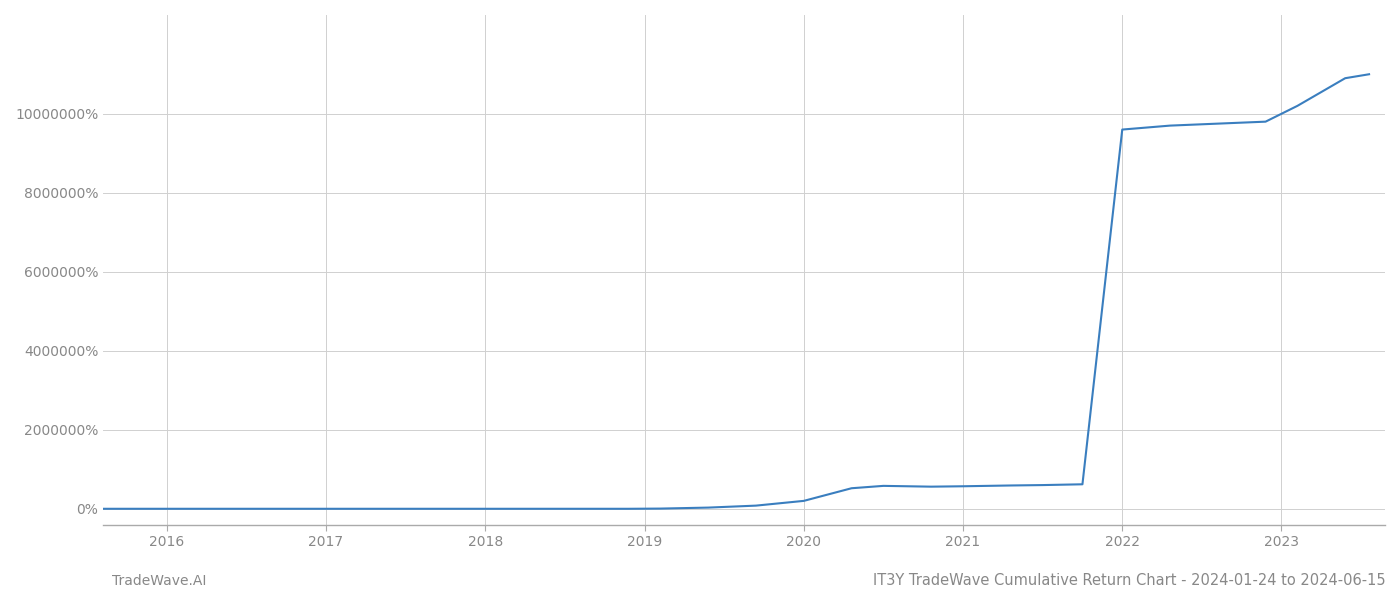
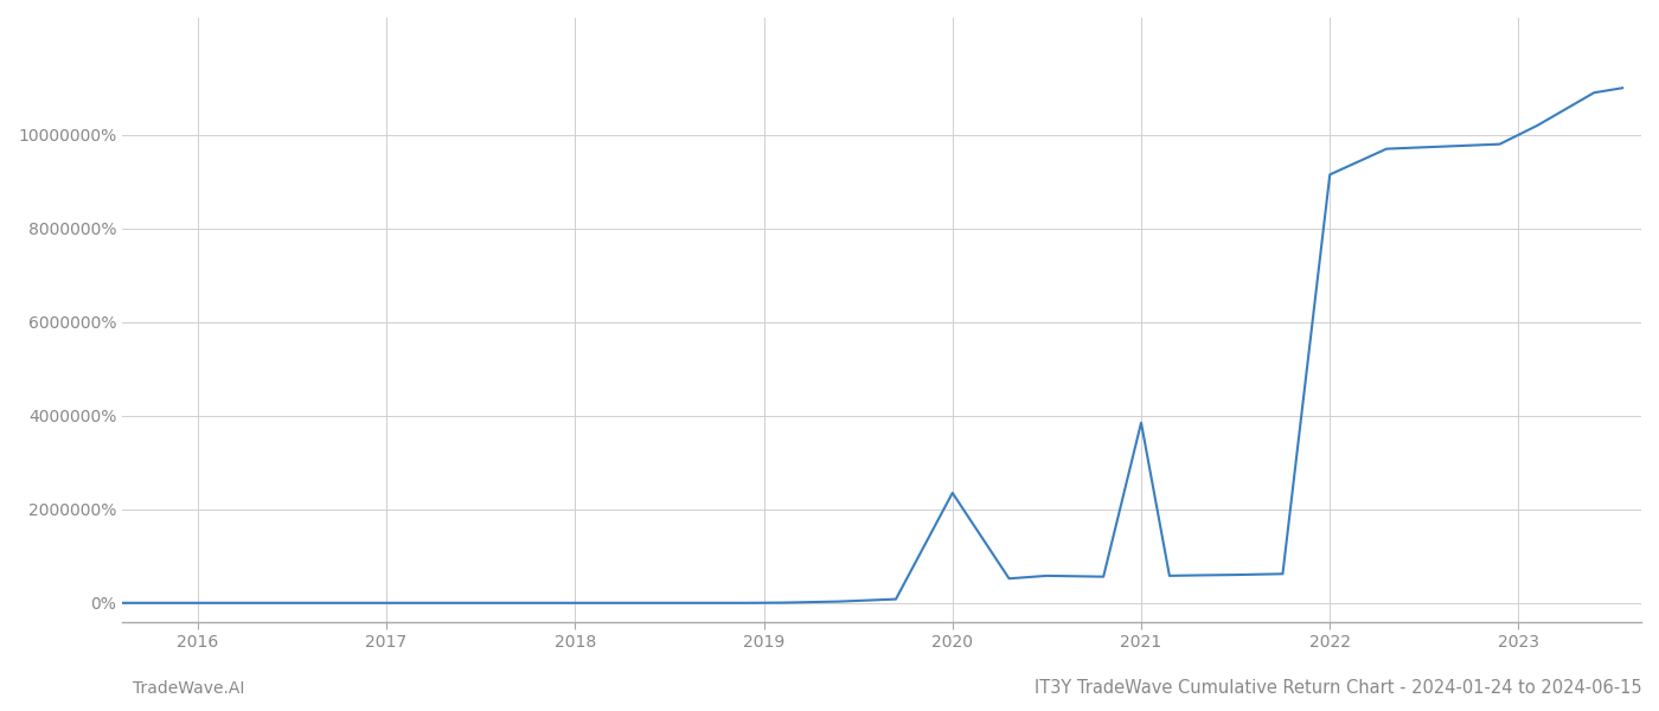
2020: 200000% -> 2350000%
2021: 570000% -> 3850000%
2022: 9600000% -> 9150000%
